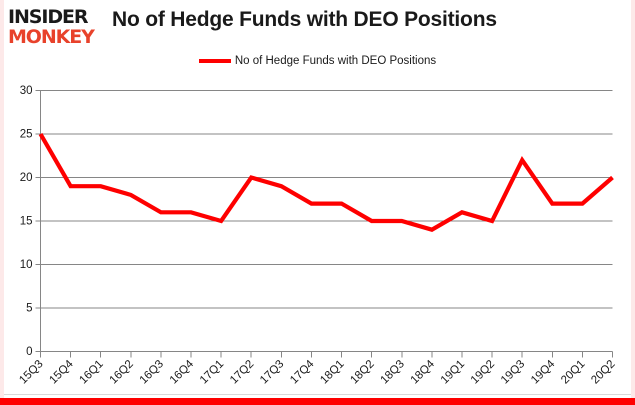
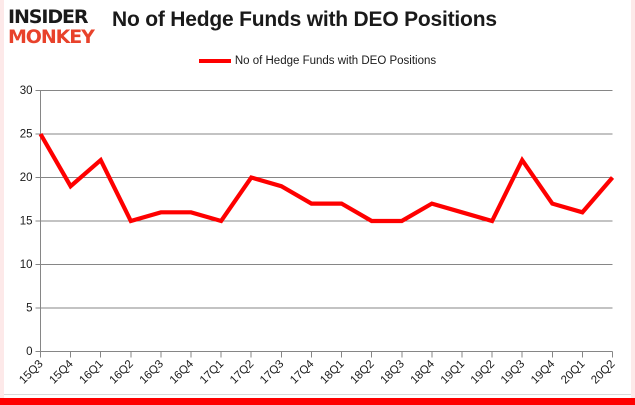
16Q1: 19 -> 22
16Q2: 18 -> 15
18Q4: 14 -> 17
20Q1: 17 -> 16
